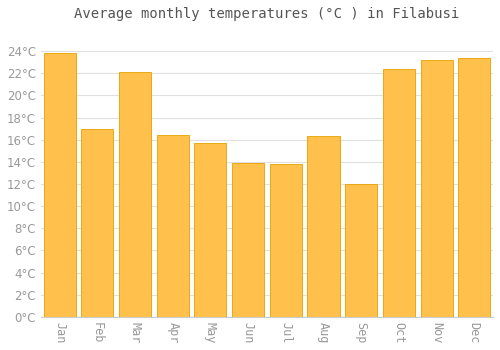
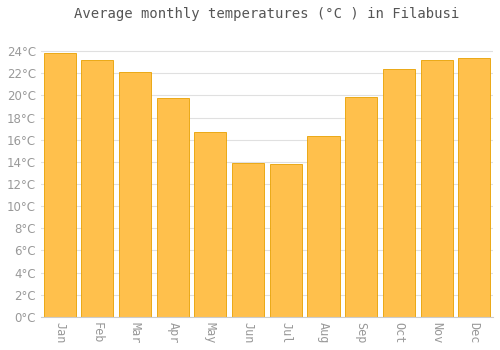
Feb: 17.0°C -> 23.2°C
Apr: 16.4°C -> 19.8°C
May: 15.7°C -> 16.7°C
Sep: 12.0°C -> 19.9°C
